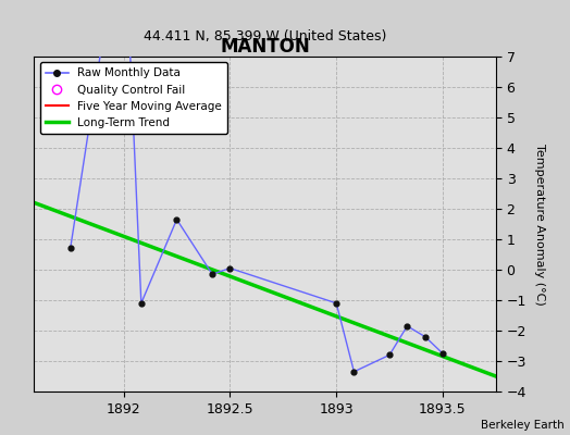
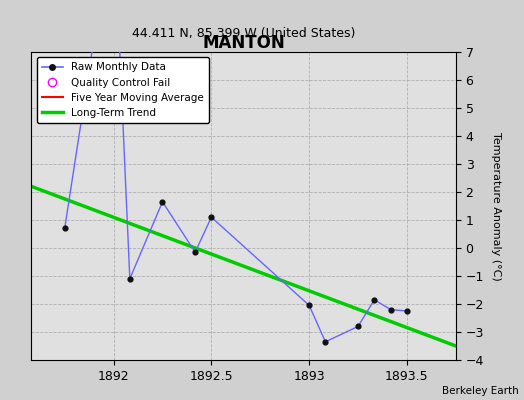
1892.5: 0.05 -> 1.10
1893: -1.10 -> -2.05
1893.5: -2.75 -> -2.25
